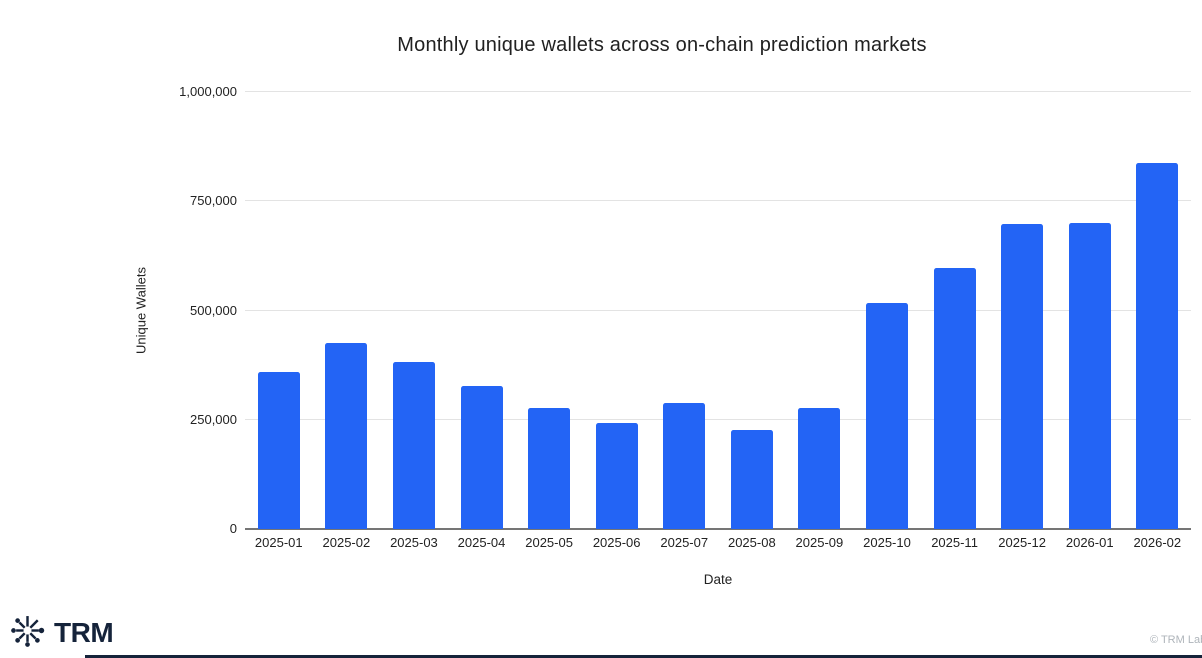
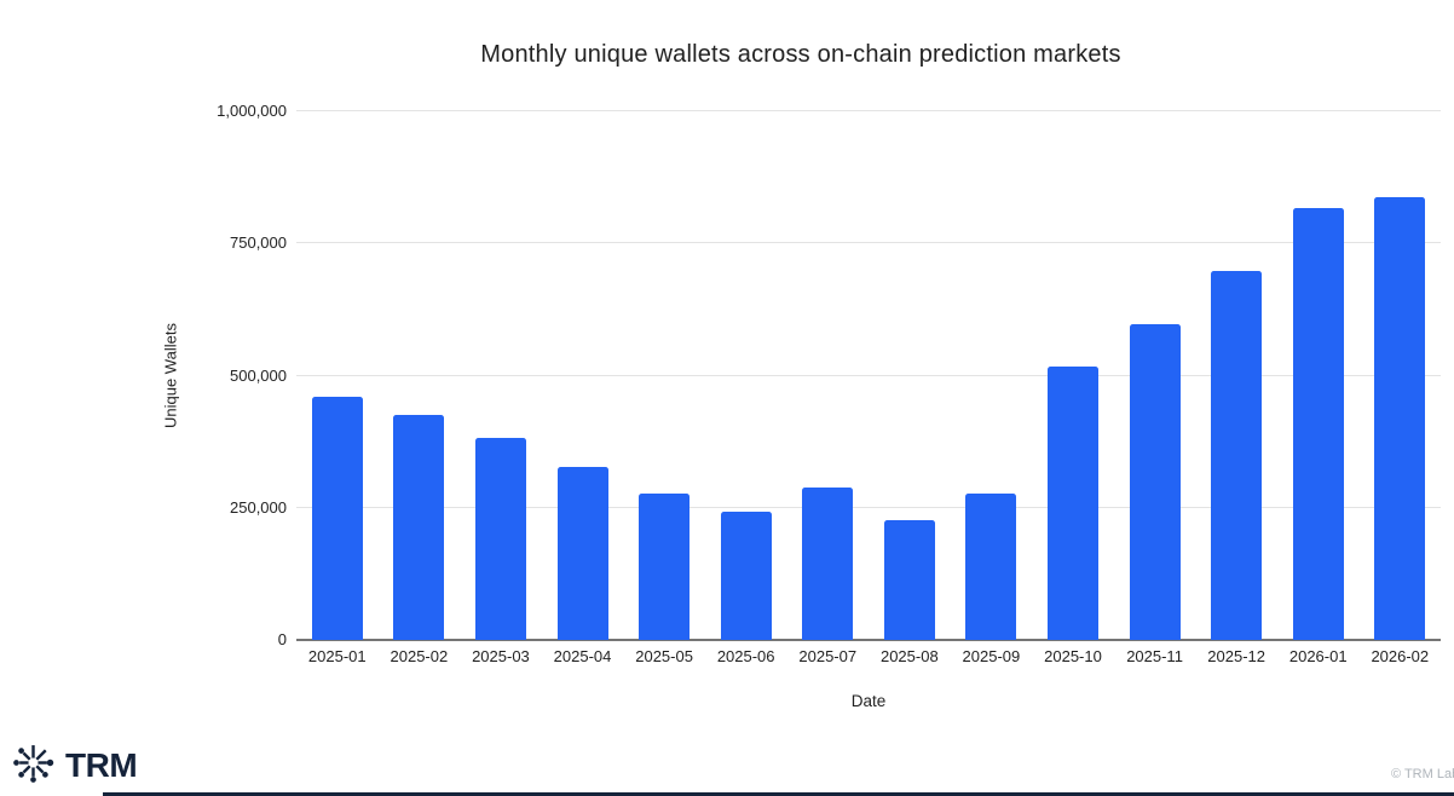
2025-01: 360000 -> 460000
2026-01: 700000 -> 820000
